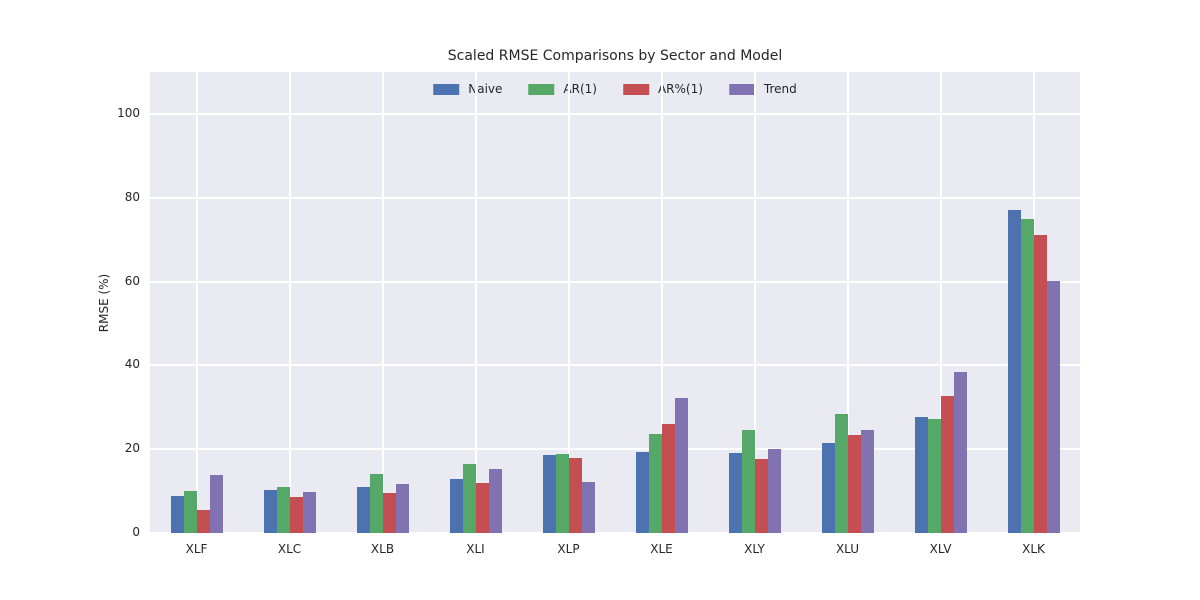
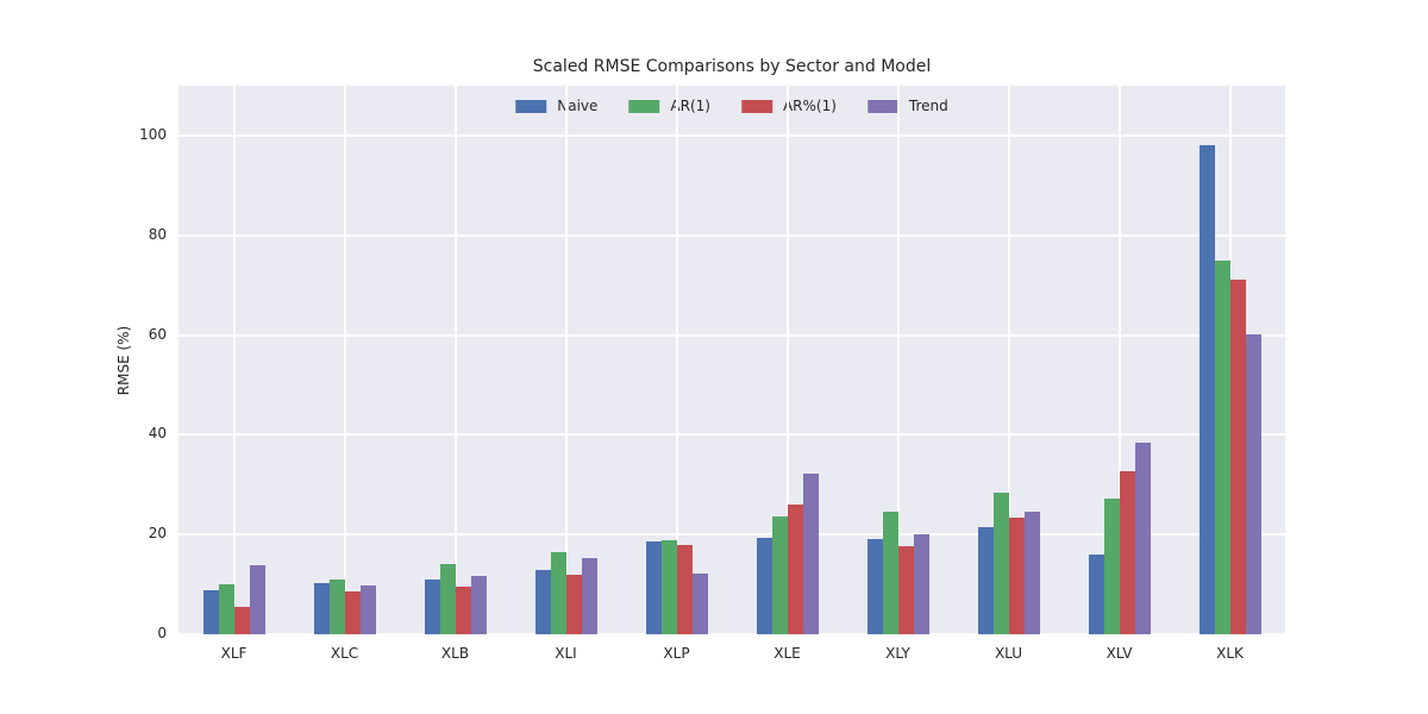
Naive/XLV: 28 -> 16
Naive/XLK: 77 -> 98
